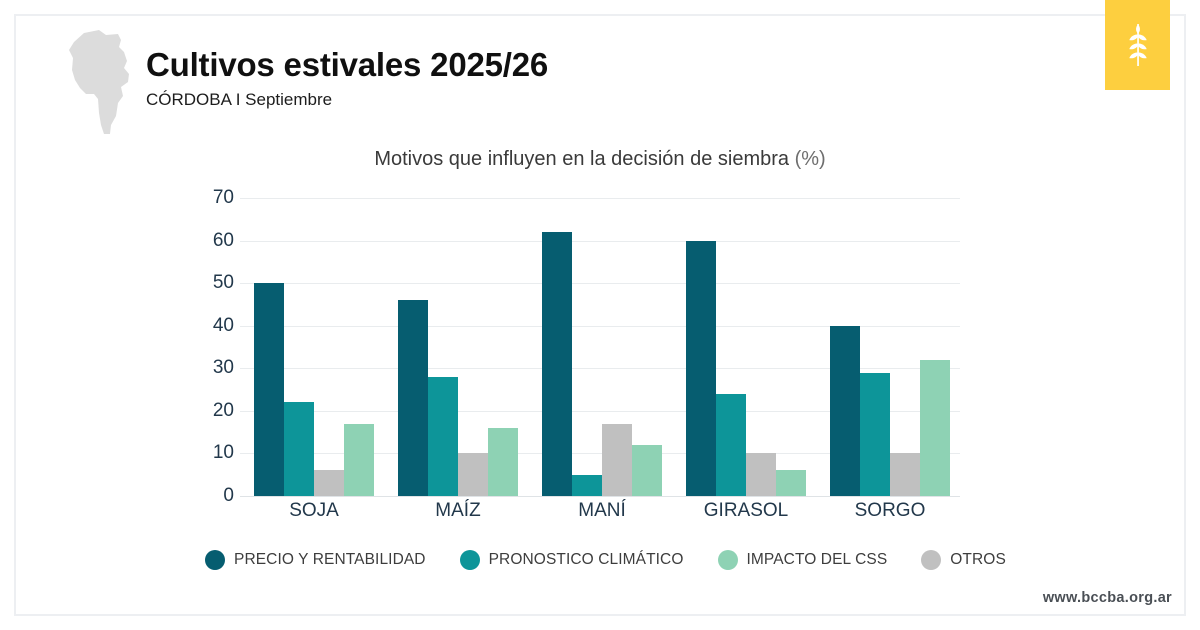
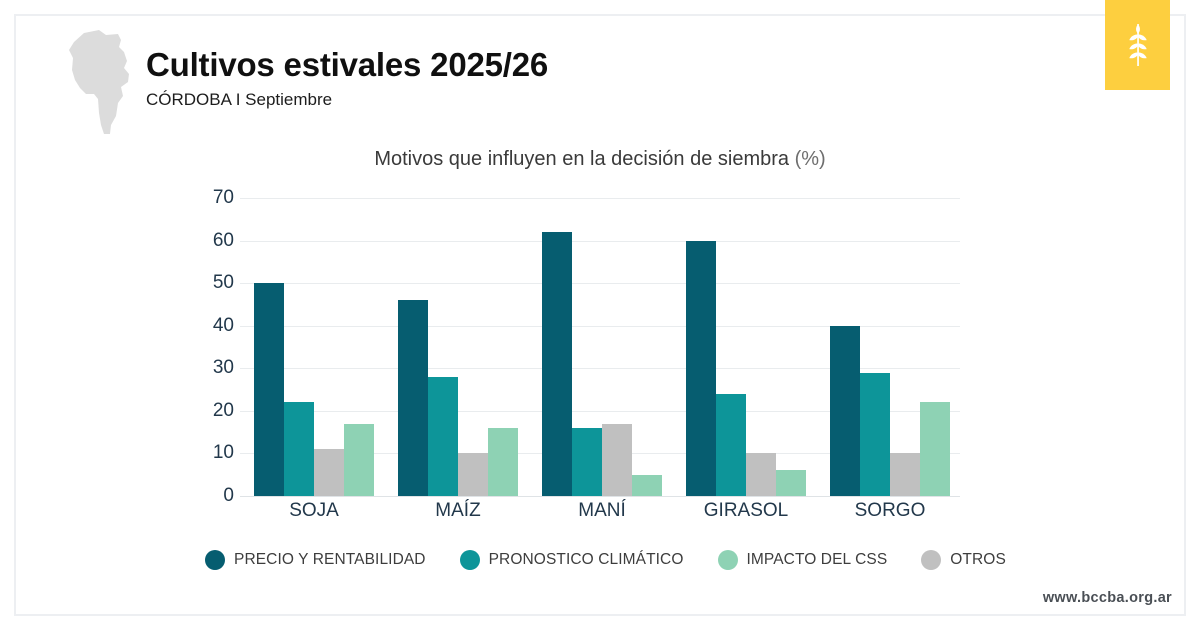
OTROS/SOJA: 6 -> 11
PRONOSTICO CLIMÁTICO/MANÍ: 5 -> 16
IMPACTO DEL CSS/MANÍ: 12 -> 5
IMPACTO DEL CSS/SORGO: 32 -> 22
